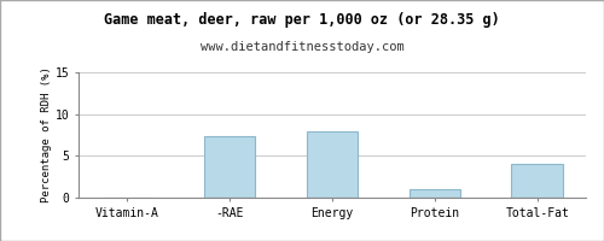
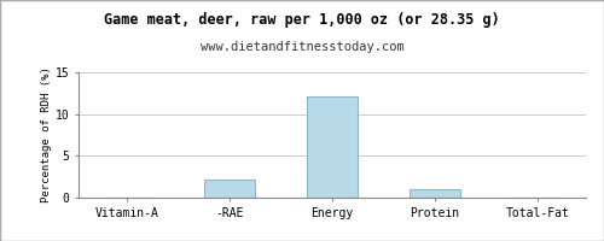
-RAE: 7.4 -> 2.2
Energy: 8.0 -> 12.1
Total-Fat: 4.0 -> 0.1
